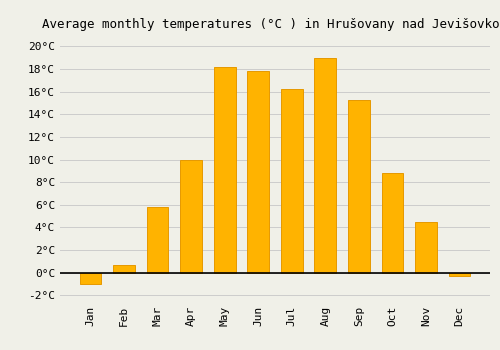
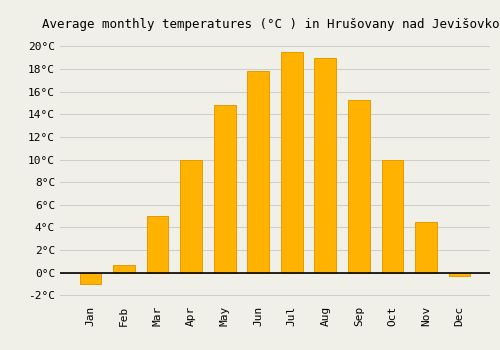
Mar: 5.8°C -> 5.0°C
May: 18.2°C -> 14.8°C
Jul: 16.2°C -> 19.5°C
Oct: 8.8°C -> 10.0°C
